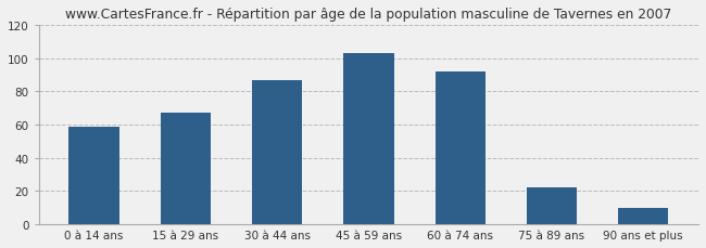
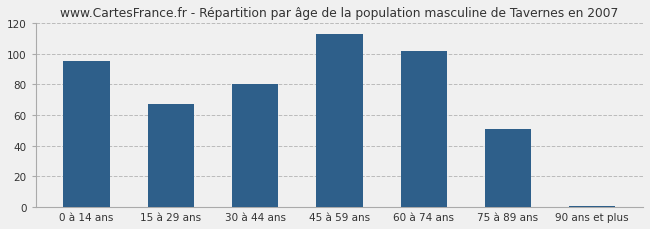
0 à 14 ans: 59 -> 95
30 à 44 ans: 87 -> 80
45 à 59 ans: 103 -> 113
60 à 74 ans: 92 -> 102
75 à 89 ans: 22 -> 51
90 ans et plus: 10 -> 1
